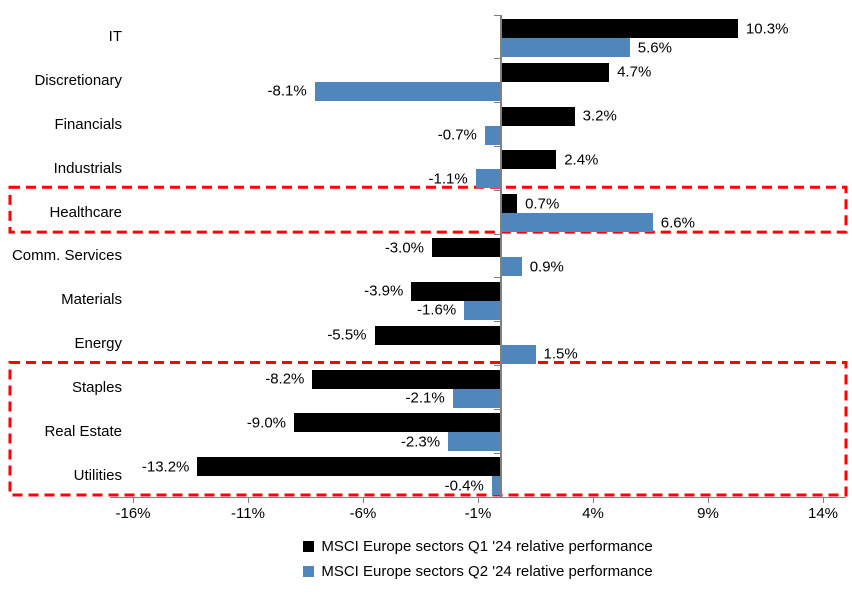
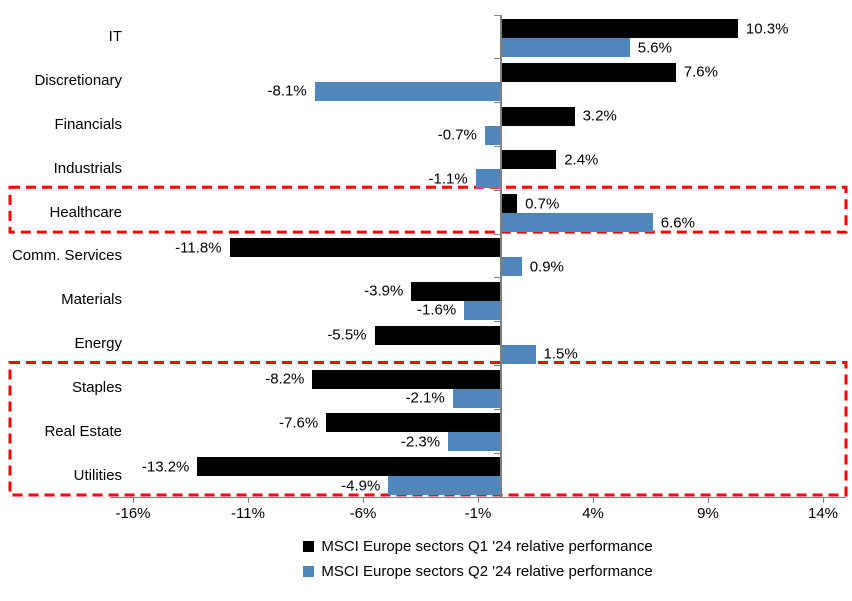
MSCI Europe sectors Q1 '24 relative performance/Discretionary: 4.7% -> 7.6%
MSCI Europe sectors Q1 '24 relative performance/Comm. Services: -3.0% -> -11.8%
MSCI Europe sectors Q1 '24 relative performance/Real Estate: -9.0% -> -7.6%
MSCI Europe sectors Q2 '24 relative performance/Utilities: -0.4% -> -4.9%
